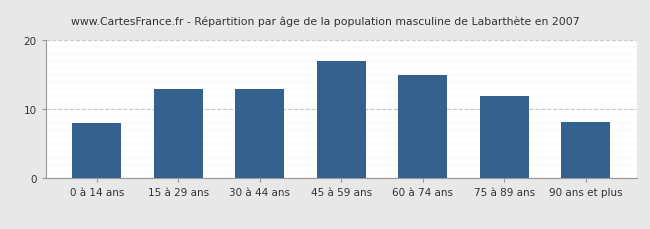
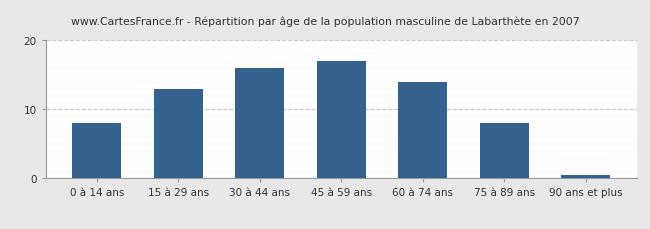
30 à 44 ans: 13.0 -> 16.0
60 à 74 ans: 15.0 -> 14.0
75 à 89 ans: 12.0 -> 8.0
90 ans et plus: 8.2 -> 0.5
